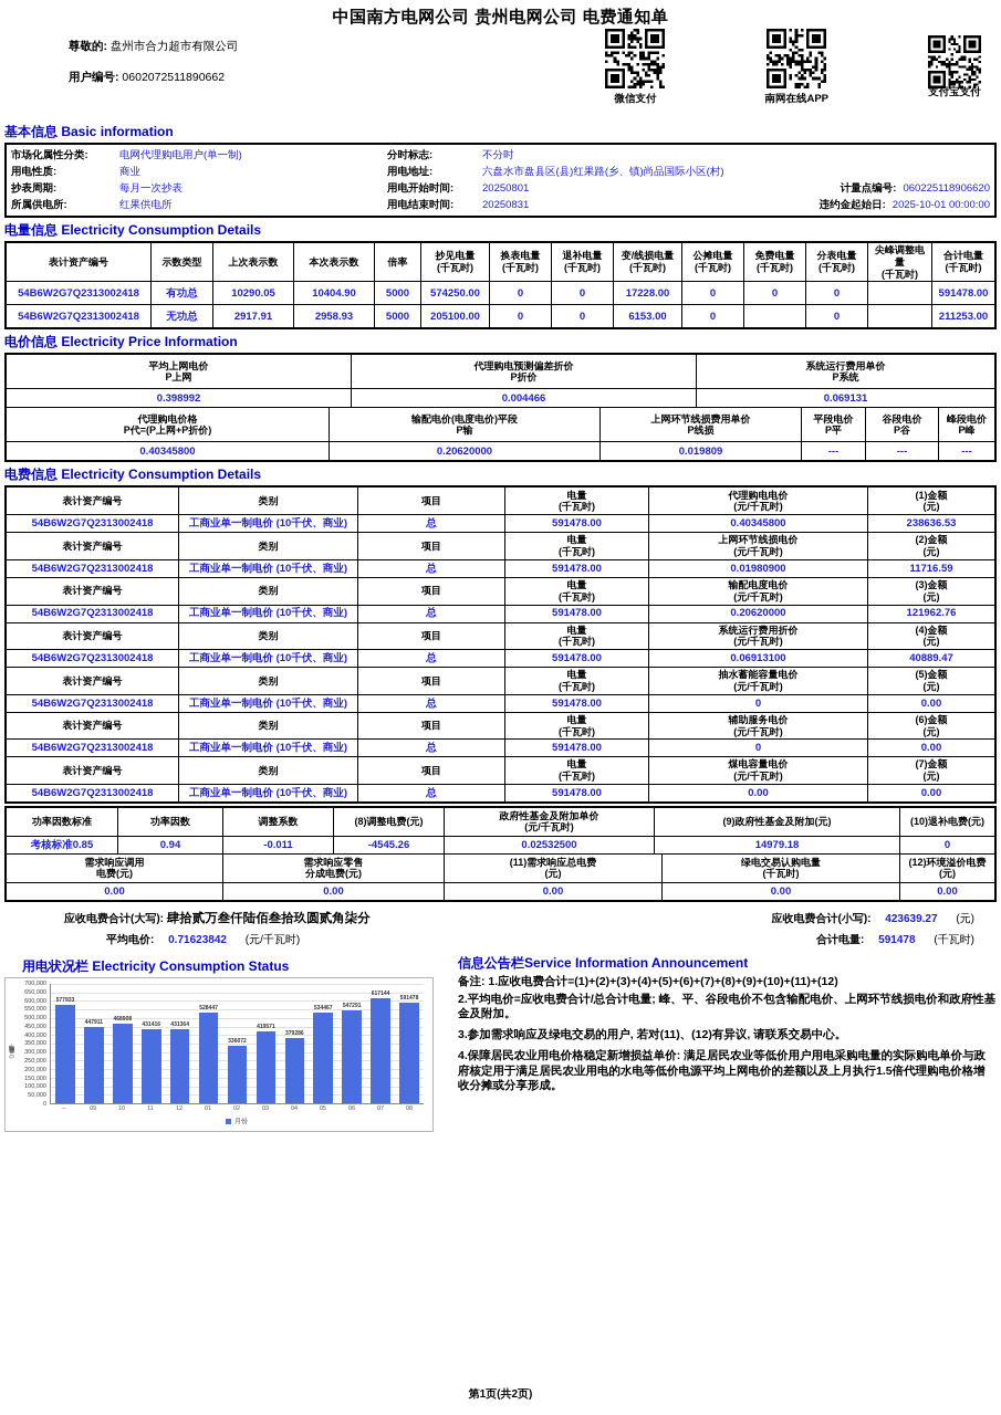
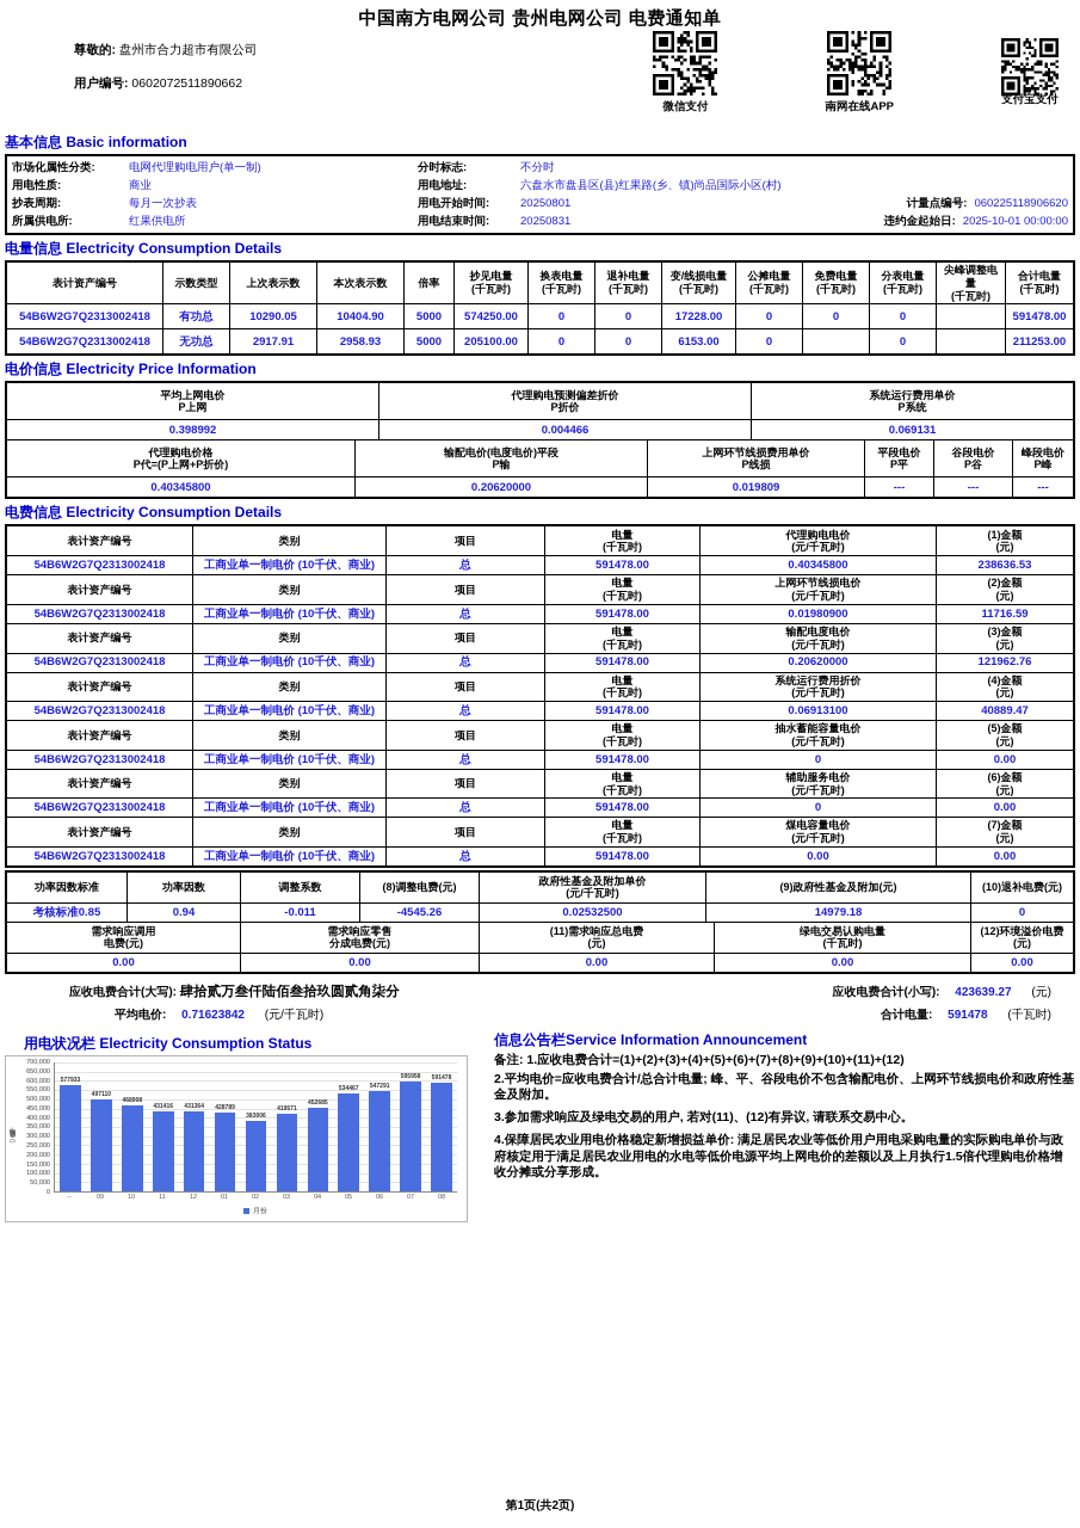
09: 447911 -> 497110
01: 528447 -> 428789
02: 336072 -> 383006
04: 379286 -> 452685
07: 617144 -> 595958
